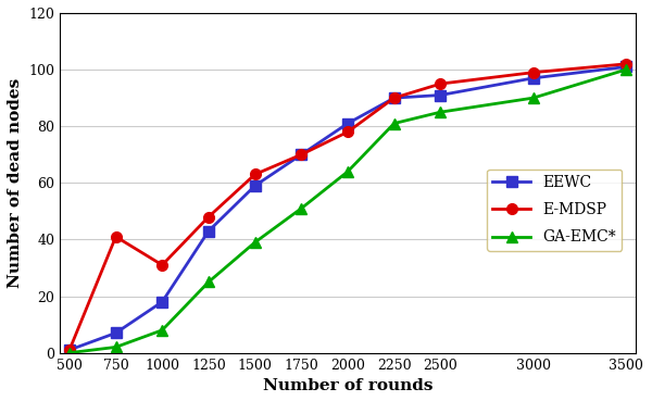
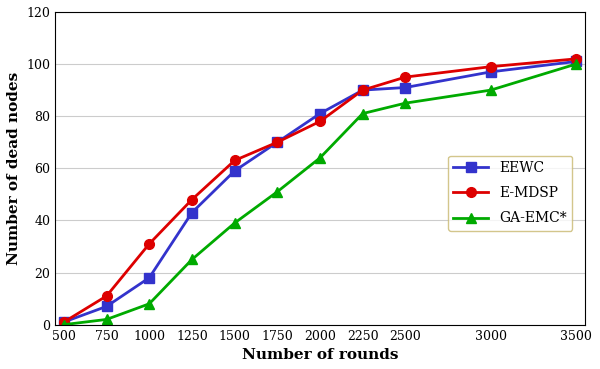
E-MDSP/750: 41 -> 11
